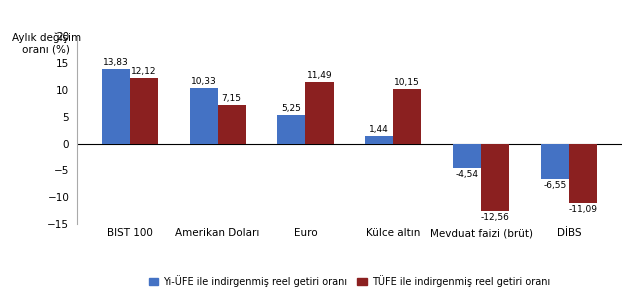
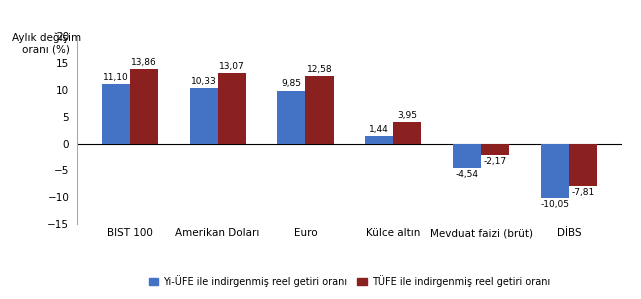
Yi-ÜFE ile indirgenmiş reel getiri oranı/BIST 100: 13,83 -> 11,10
TÜFE ile indirgenmiş reel getiri oranı/BIST 100: 12,12 -> 13,86
TÜFE ile indirgenmiş reel getiri oranı/Amerikan Doları: 7,15 -> 13,07
Yi-ÜFE ile indirgenmiş reel getiri oranı/Euro: 5,25 -> 9,85
TÜFE ile indirgenmiş reel getiri oranı/Euro: 11,49 -> 12,58
TÜFE ile indirgenmiş reel getiri oranı/Külce altın: 10,15 -> 3,95
TÜFE ile indirgenmiş reel getiri oranı/Mevduat faizi (brüt): -12,56 -> -2,17
Yi-ÜFE ile indirgenmiş reel getiri oranı/DİBS: -6,55 -> -10,05
TÜFE ile indirgenmiş reel getiri oranı/DİBS: -11,09 -> -7,81
